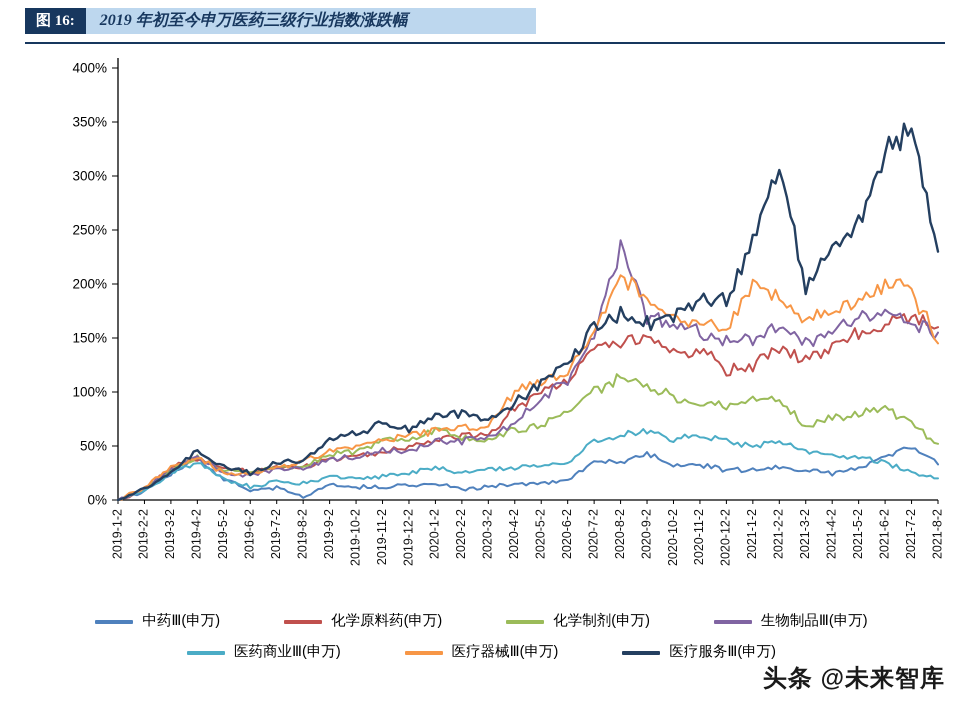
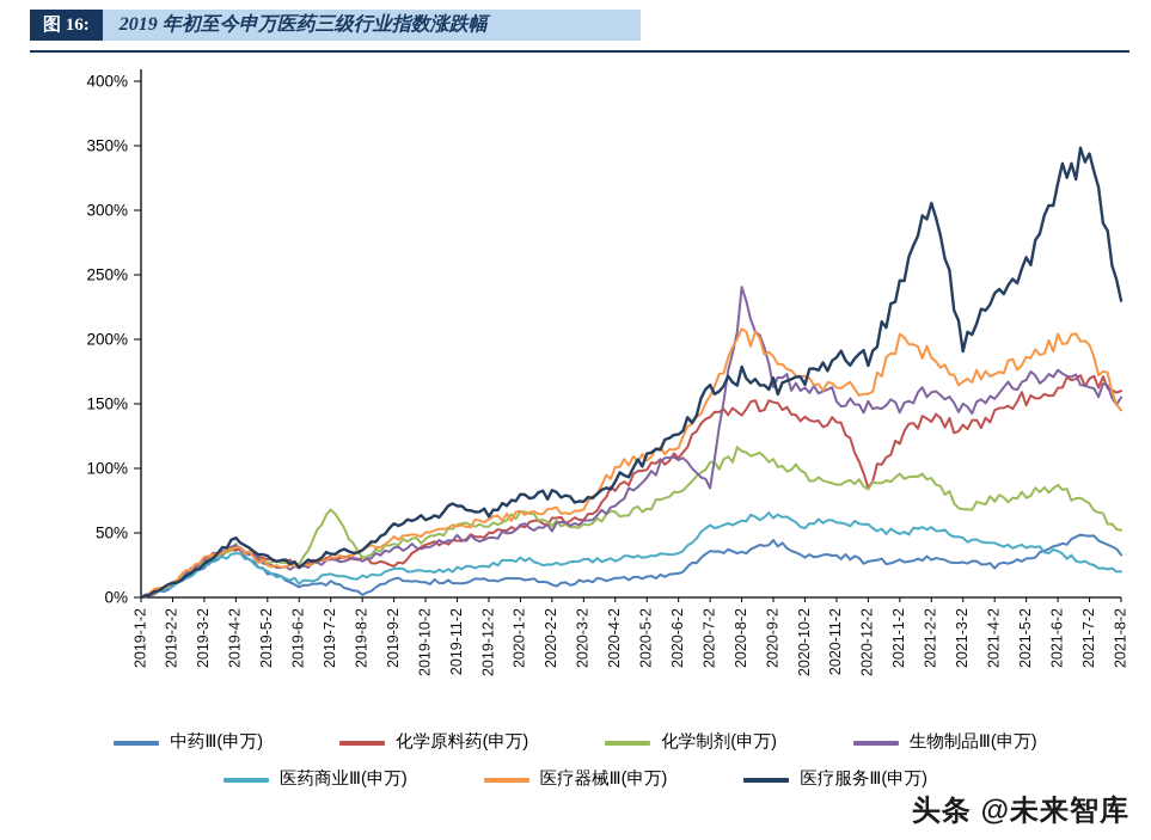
化学制剂(申万)/2019-7-2: 30% -> 69%
化学原料药(申万)/2019-9-2: 38% -> 24%
生物制品Ⅲ(申万)/2020-7-2: 150% -> 85%
化学原料药(申万)/2020-12-2: 120% -> 89%
